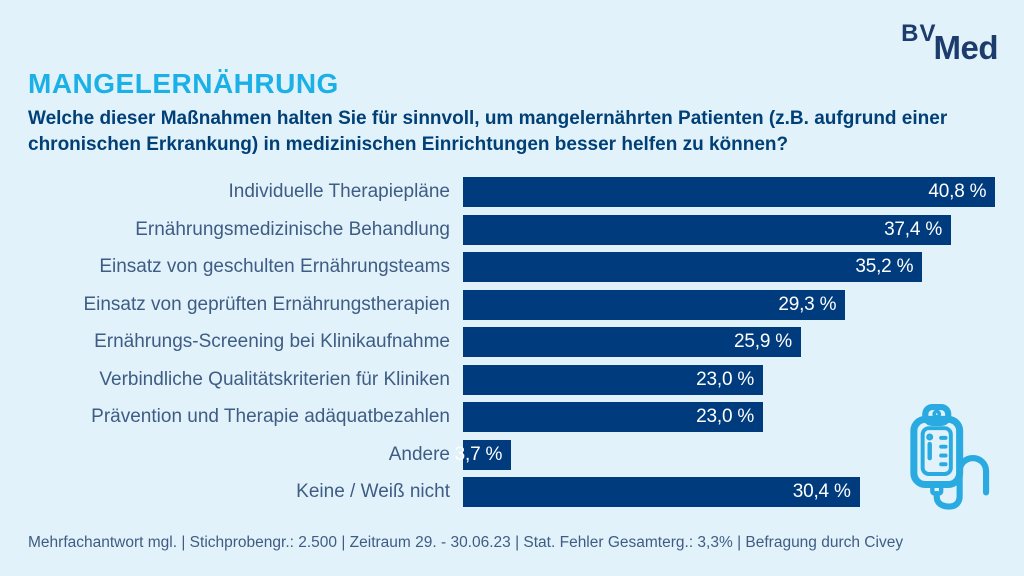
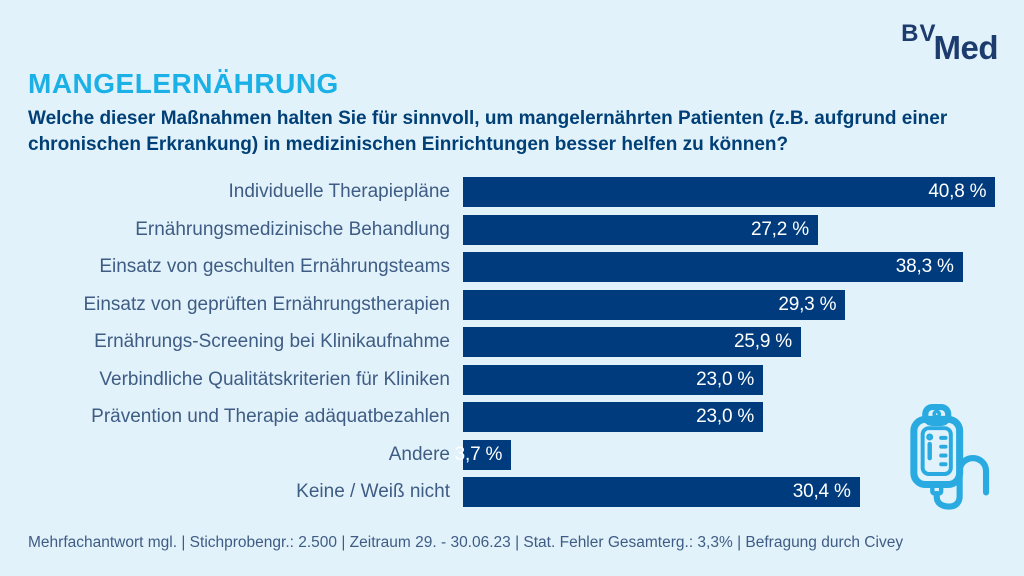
Ernährungsmedizinische Behandlung: 37,4 -> 27,2
Einsatz von geschulten Ernährungsteams: 35,2 -> 38,3
